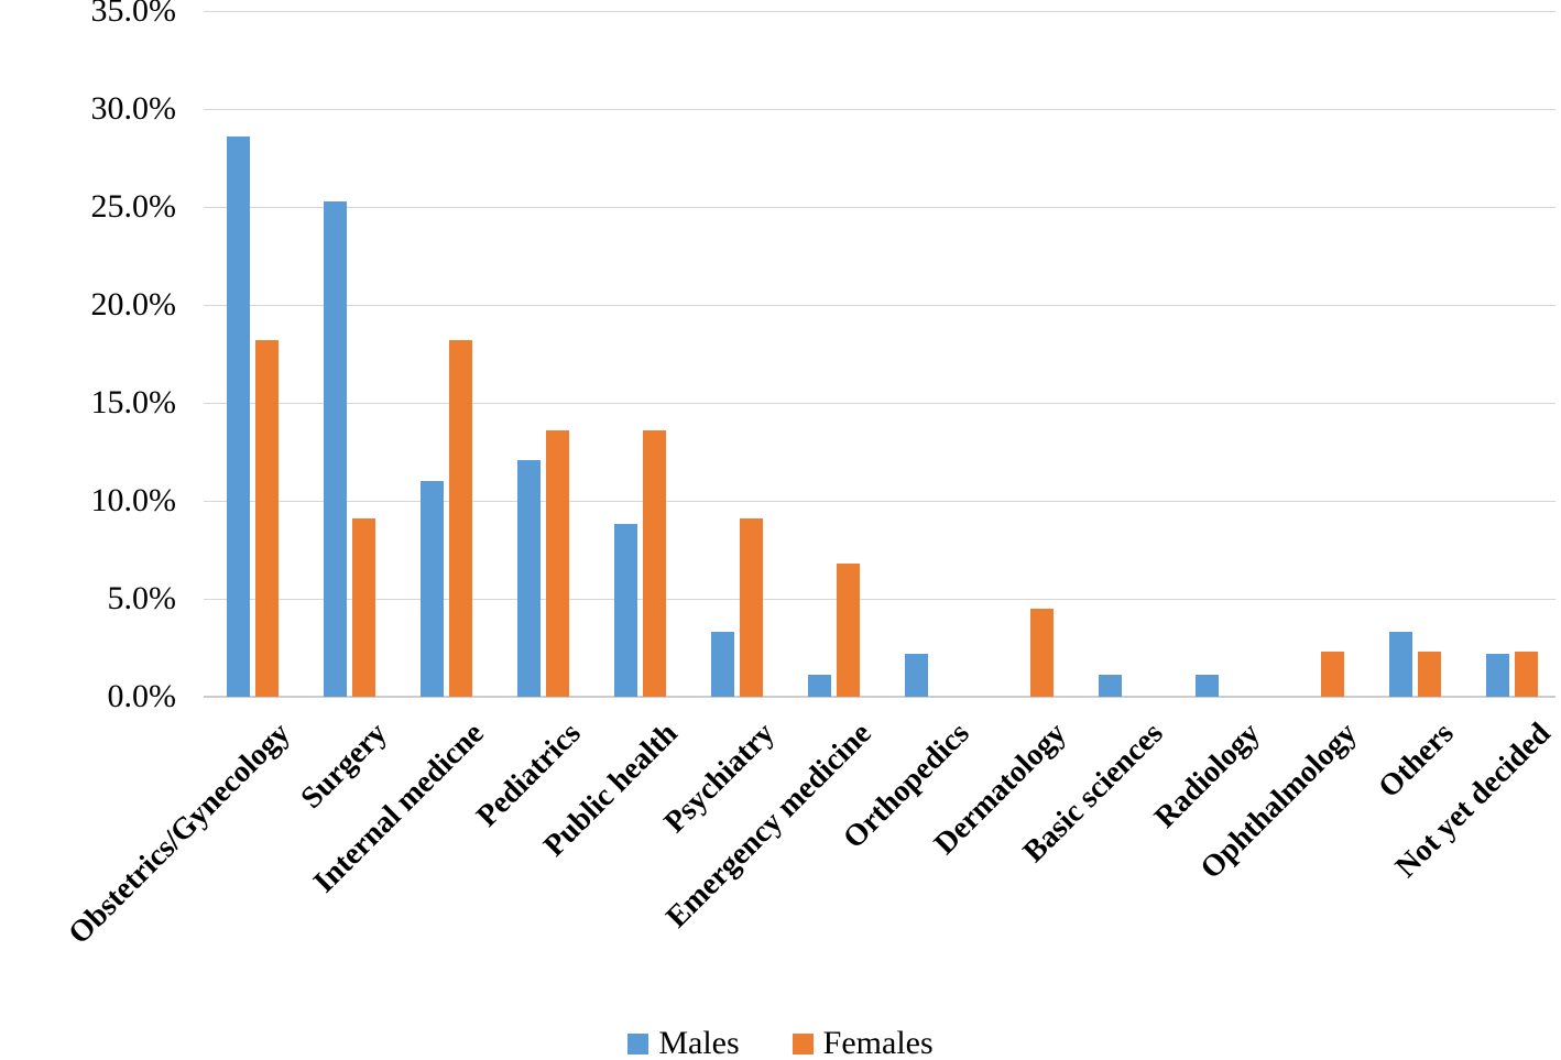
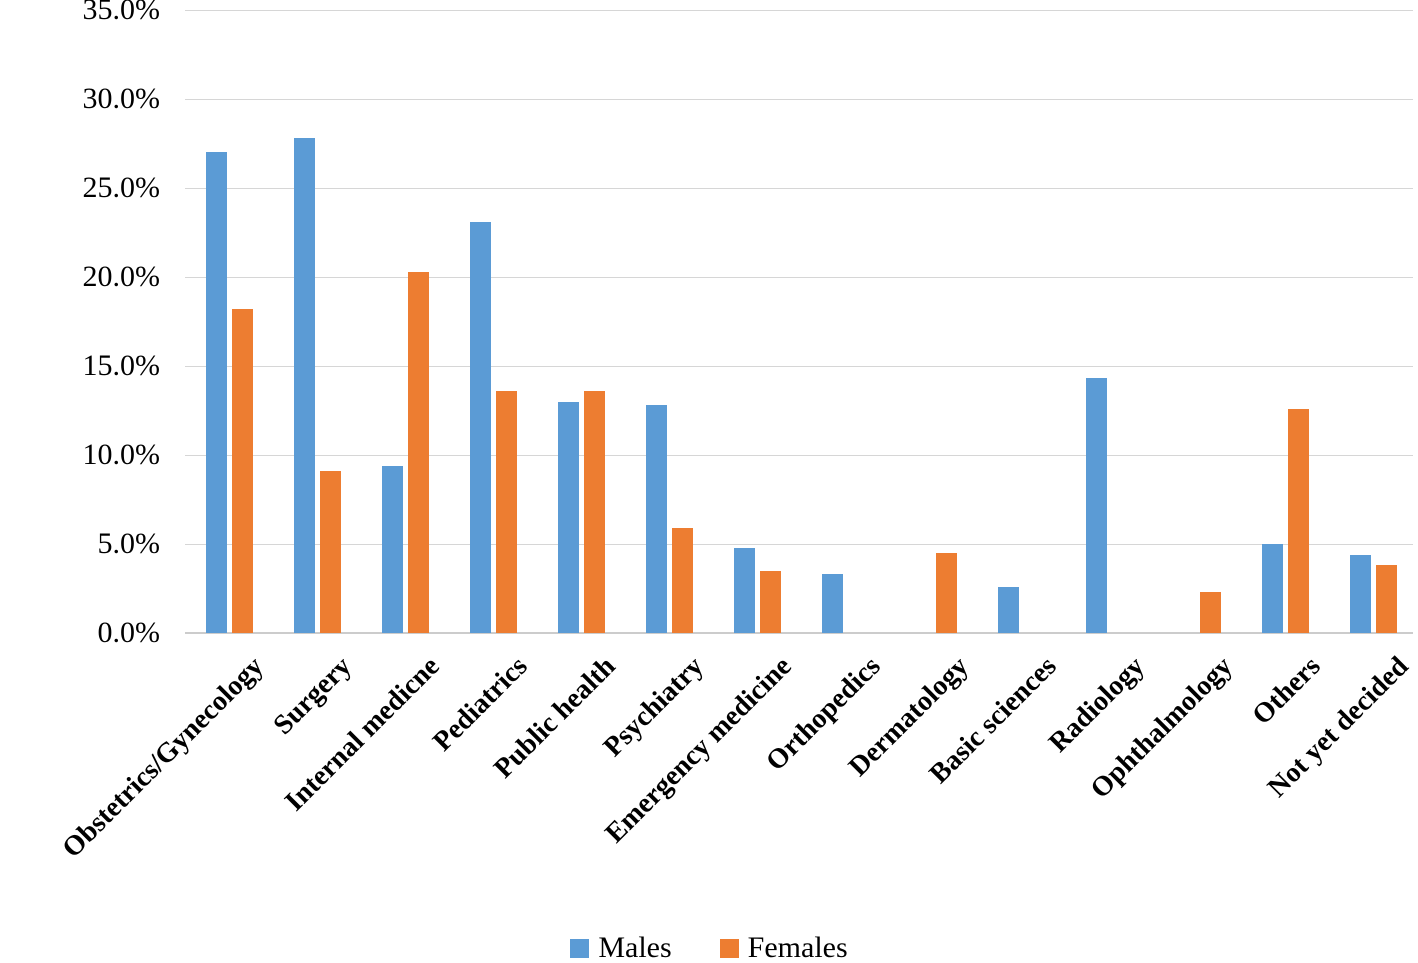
Males/Obstetrics/Gynecology: 28.6% -> 27.0%
Males/Surgery: 25.3% -> 27.8%
Males/Internal medicne: 11.0% -> 9.4%
Females/Internal medicne: 18.2% -> 20.3%
Males/Pediatrics: 12.1% -> 23.1%
Males/Public health: 8.8% -> 13.0%
Males/Psychiatry: 3.3% -> 12.8%
Females/Psychiatry: 9.1% -> 5.9%
Males/Emergency medicine: 1.1% -> 4.8%
Females/Emergency medicine: 6.8% -> 3.5%
Males/Orthopedics: 2.2% -> 3.3%
Males/Basic sciences: 1.1% -> 2.6%
Males/Radiology: 1.1% -> 14.3%
Males/Others: 3.3% -> 5.0%
Females/Others: 2.3% -> 12.6%
Males/Not yet decided: 2.2% -> 4.4%
Females/Not yet decided: 2.3% -> 3.8%
